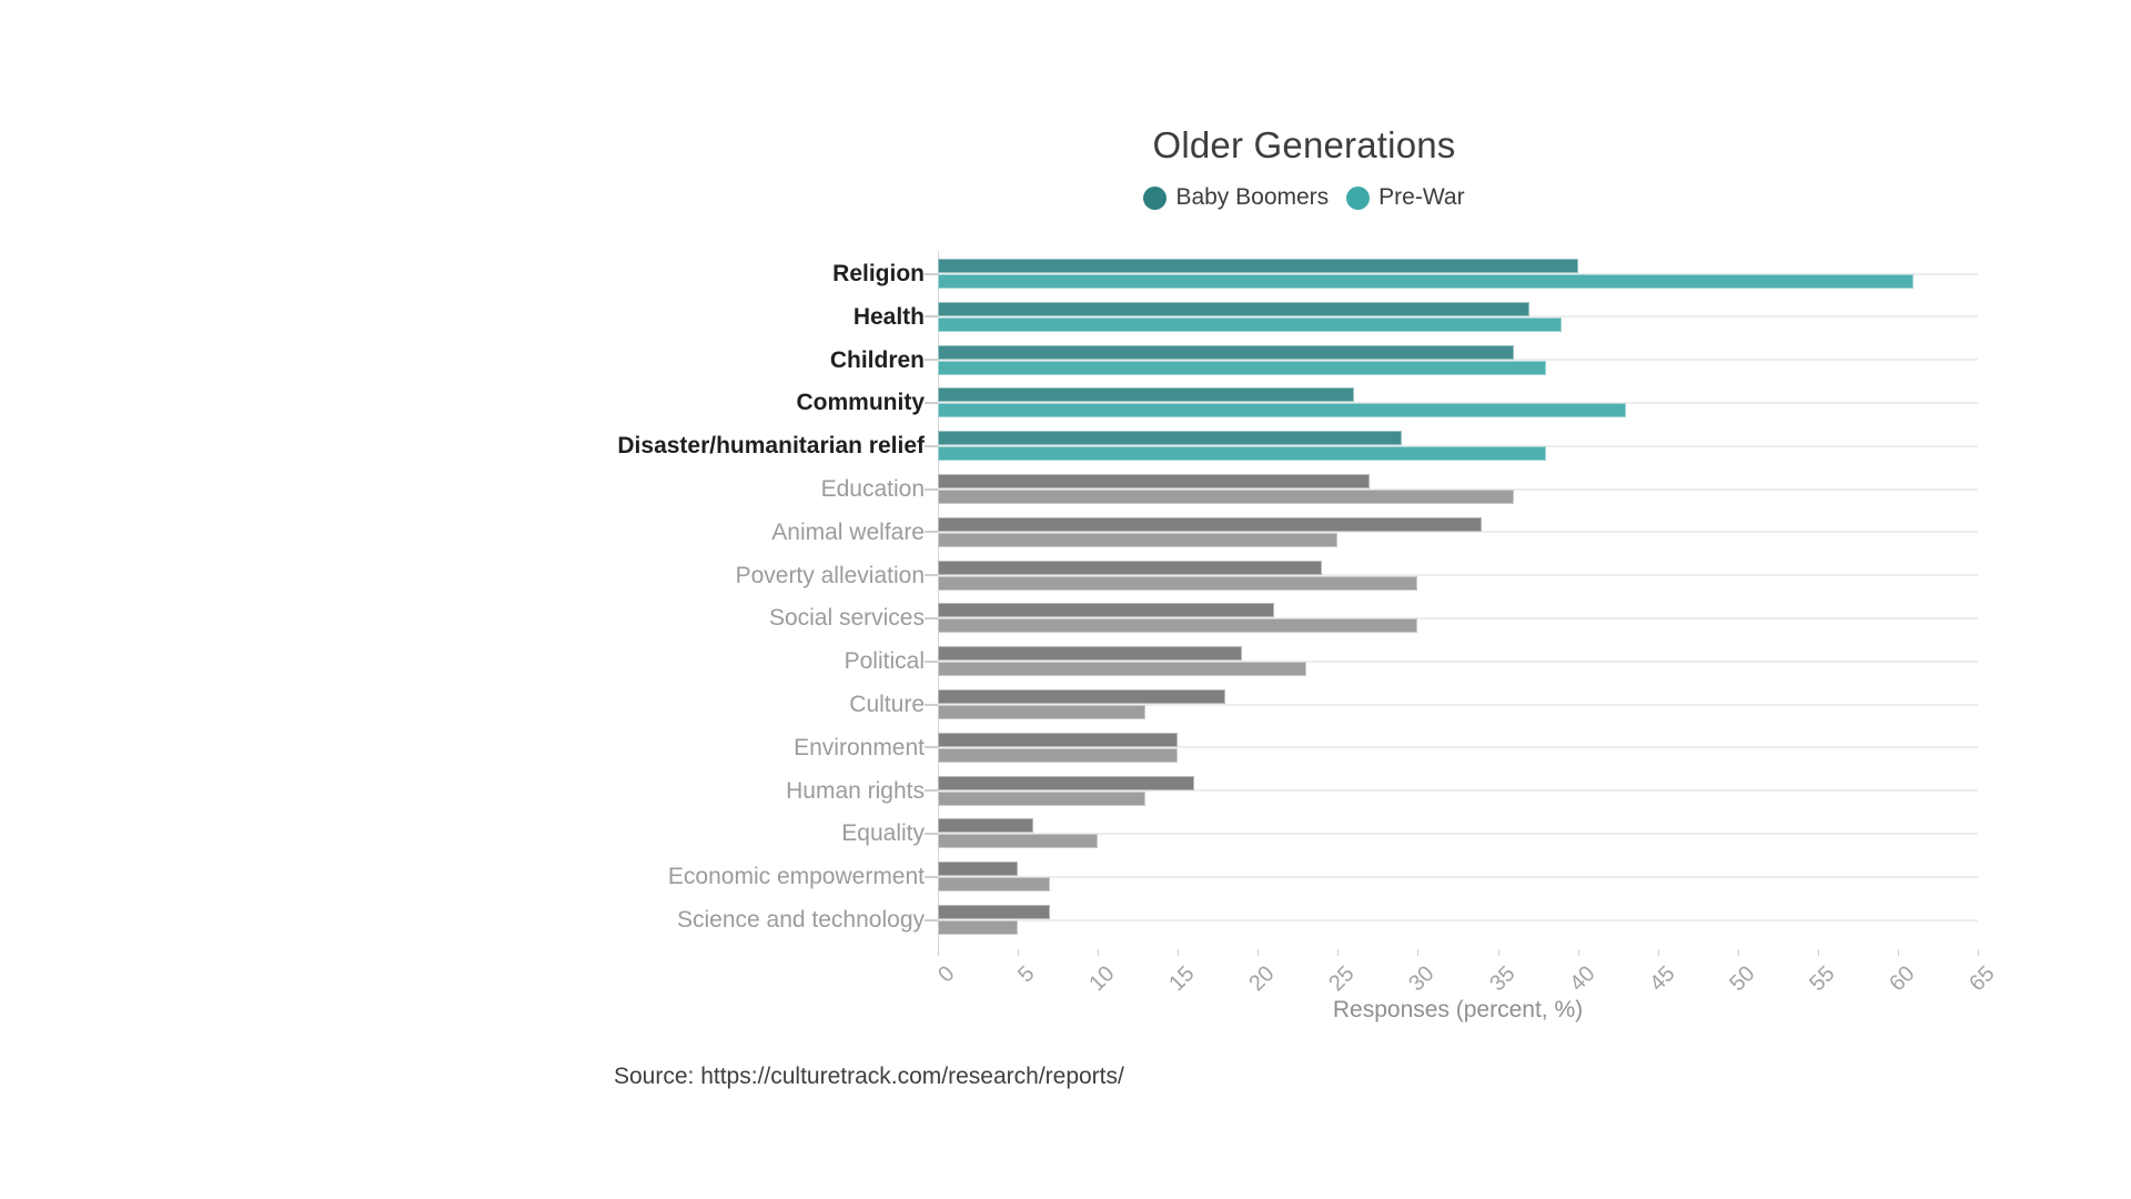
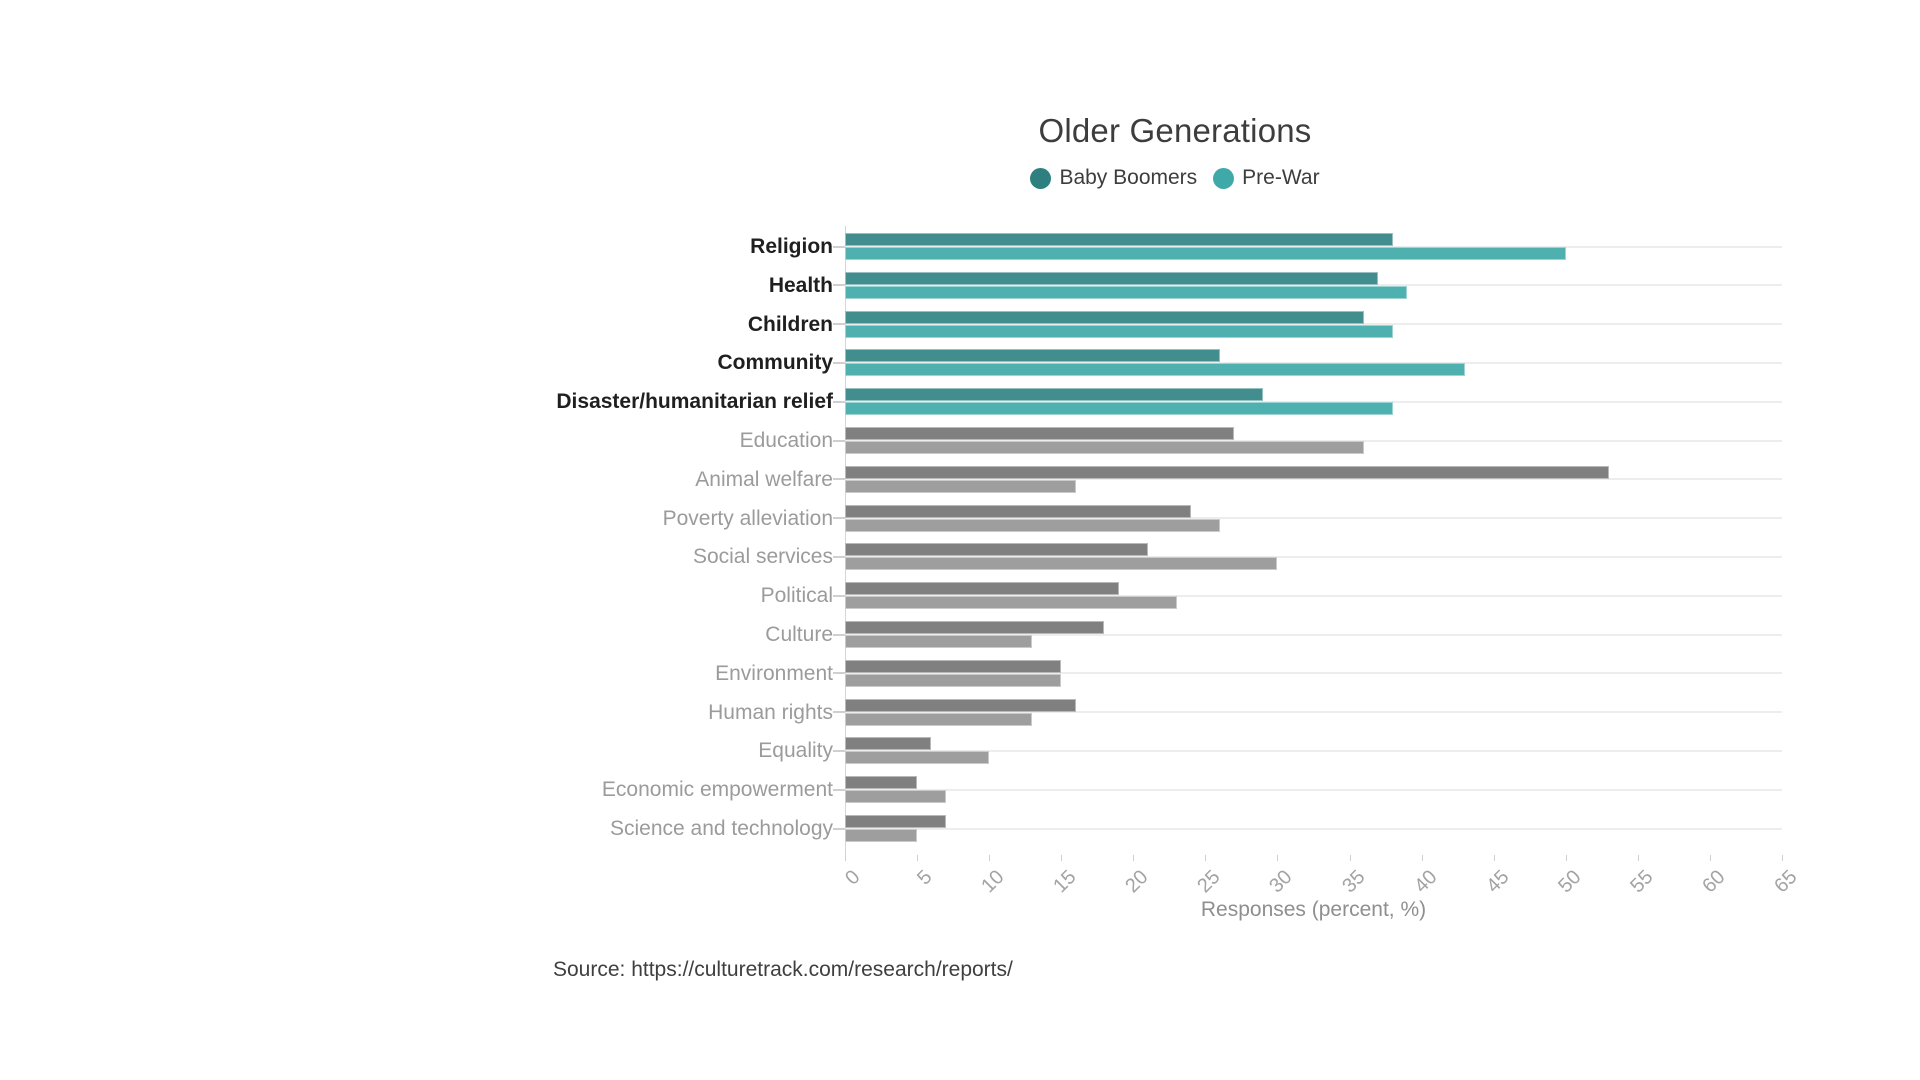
Baby Boomers/Religion: 40 -> 38
Pre-War/Religion: 61 -> 50
Baby Boomers/Animal welfare: 34 -> 53
Pre-War/Animal welfare: 25 -> 16
Pre-War/Poverty alleviation: 30 -> 26
